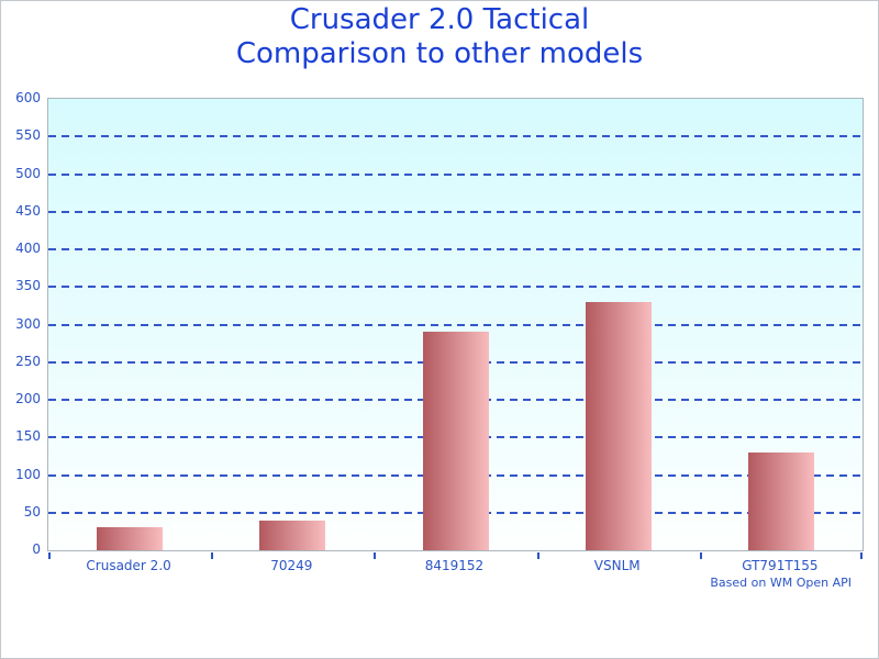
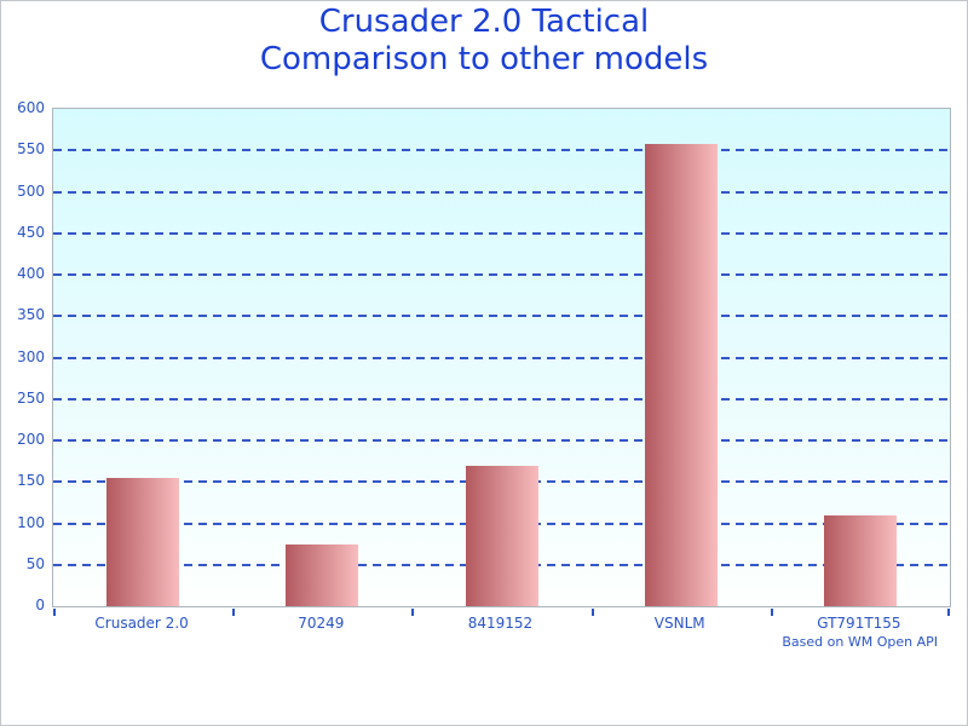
Crusader 2.0: 30 -> 160
70249: 40 -> 80
8419152: 290 -> 170
VSNLM: 330 -> 560
GT791T155: 130 -> 110
